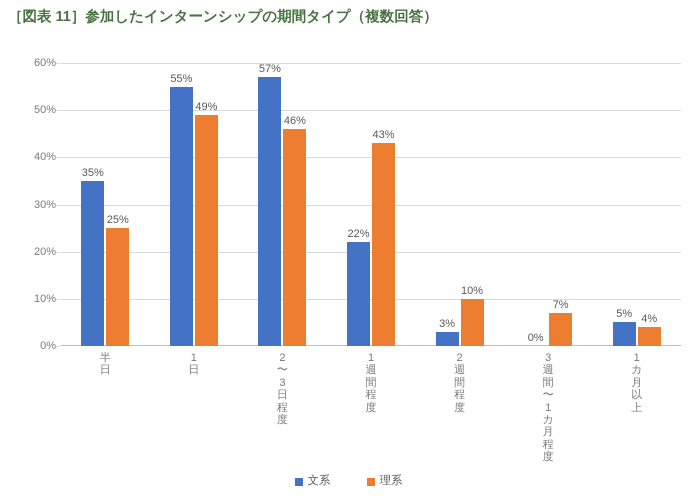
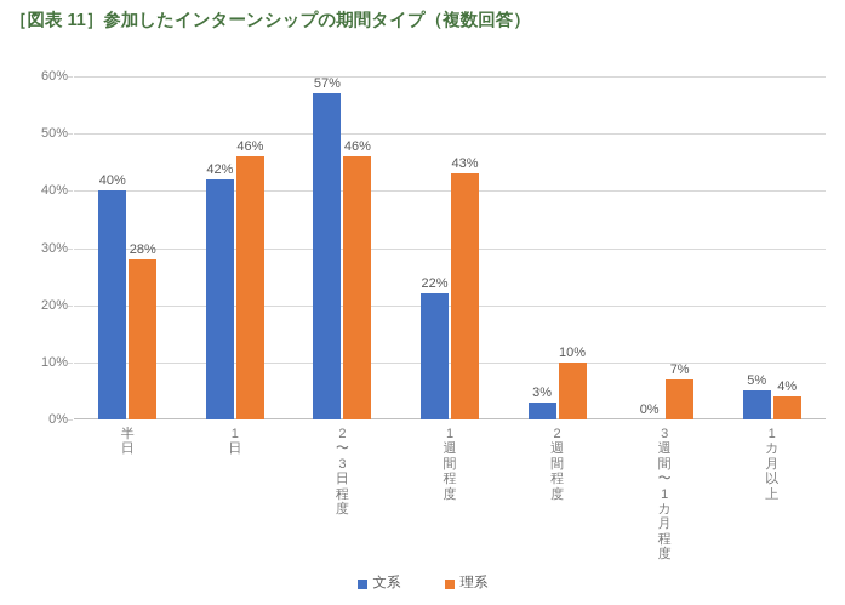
文系/半日: 35% -> 40%
理系/半日: 25% -> 28%
文系/1日: 55% -> 42%
理系/1日: 49% -> 46%
